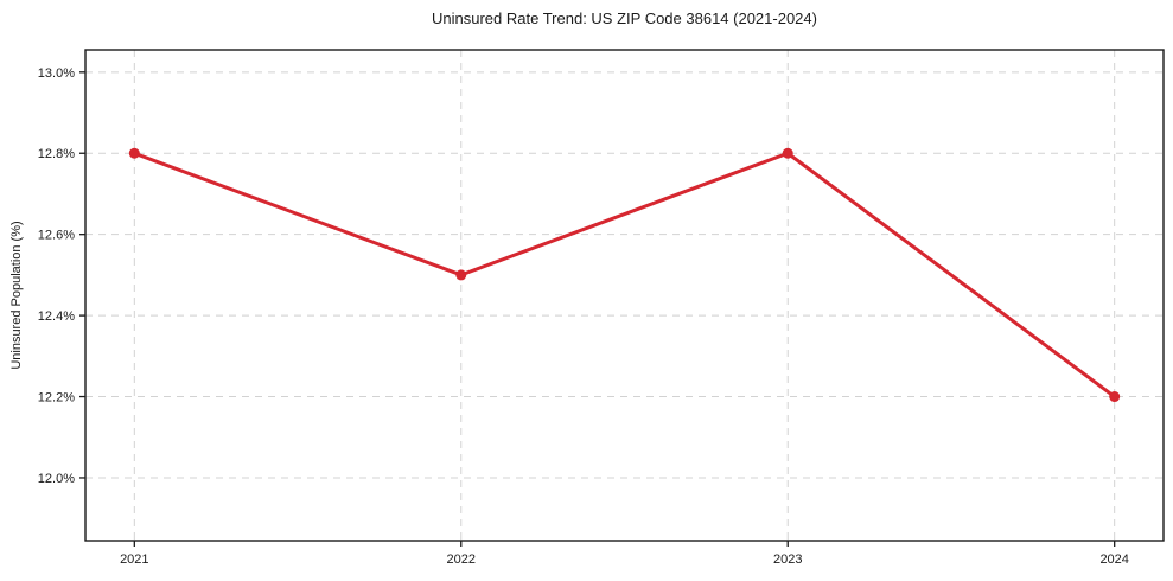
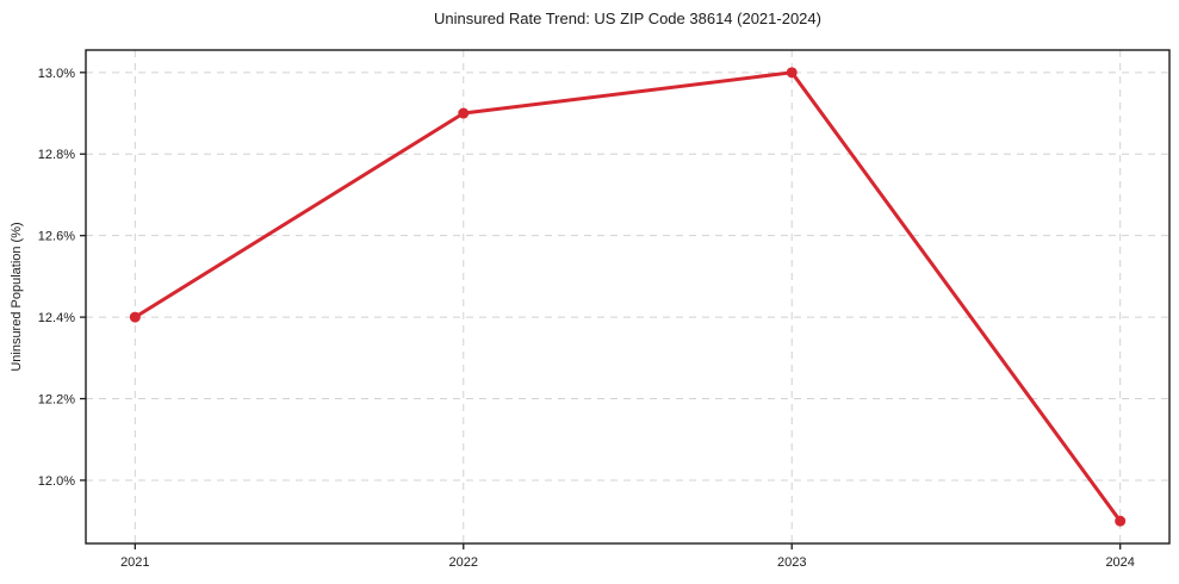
2021: 12.8% -> 12.4%
2022: 12.5% -> 12.9%
2023: 12.8% -> 13.0%
2024: 12.2% -> 11.9%
